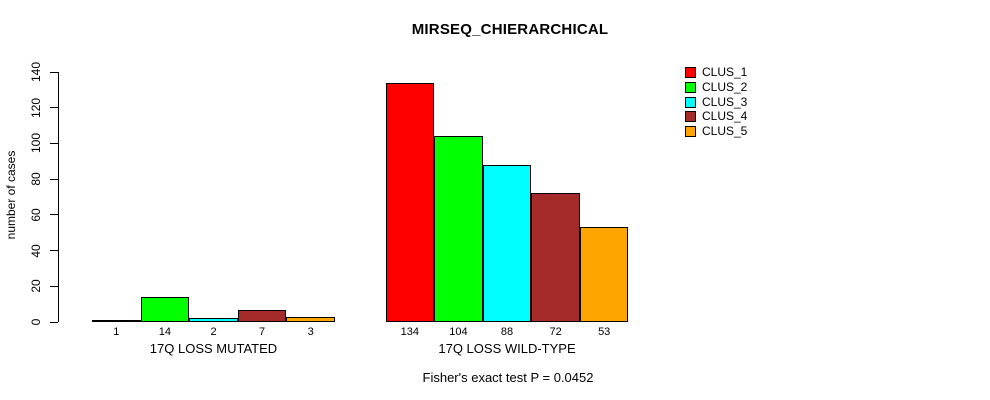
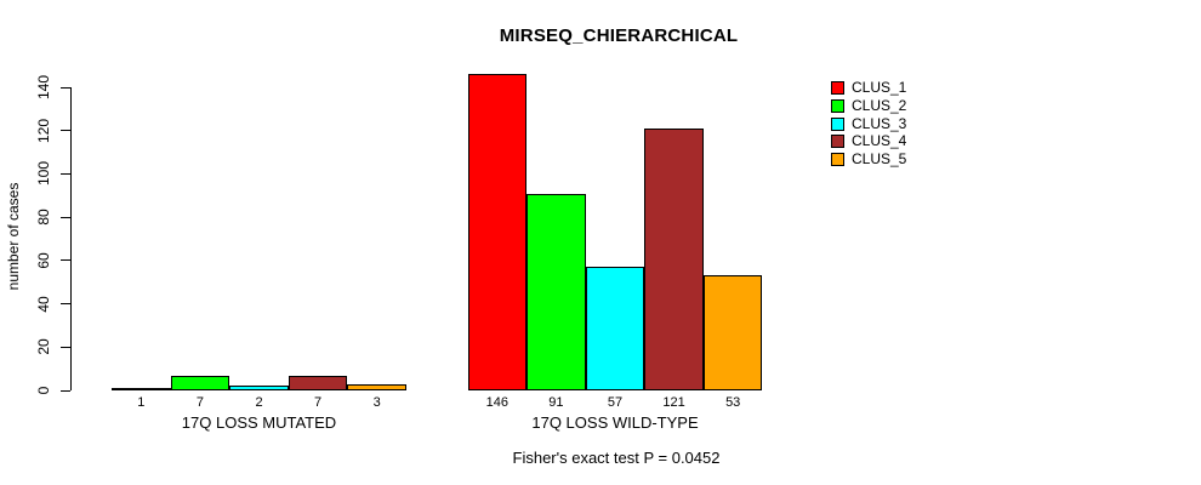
CLUS_2/17Q LOSS MUTATED: 14 -> 7
CLUS_1/17Q LOSS WILD-TYPE: 134 -> 146
CLUS_2/17Q LOSS WILD-TYPE: 104 -> 91
CLUS_3/17Q LOSS WILD-TYPE: 88 -> 57
CLUS_4/17Q LOSS WILD-TYPE: 72 -> 121
